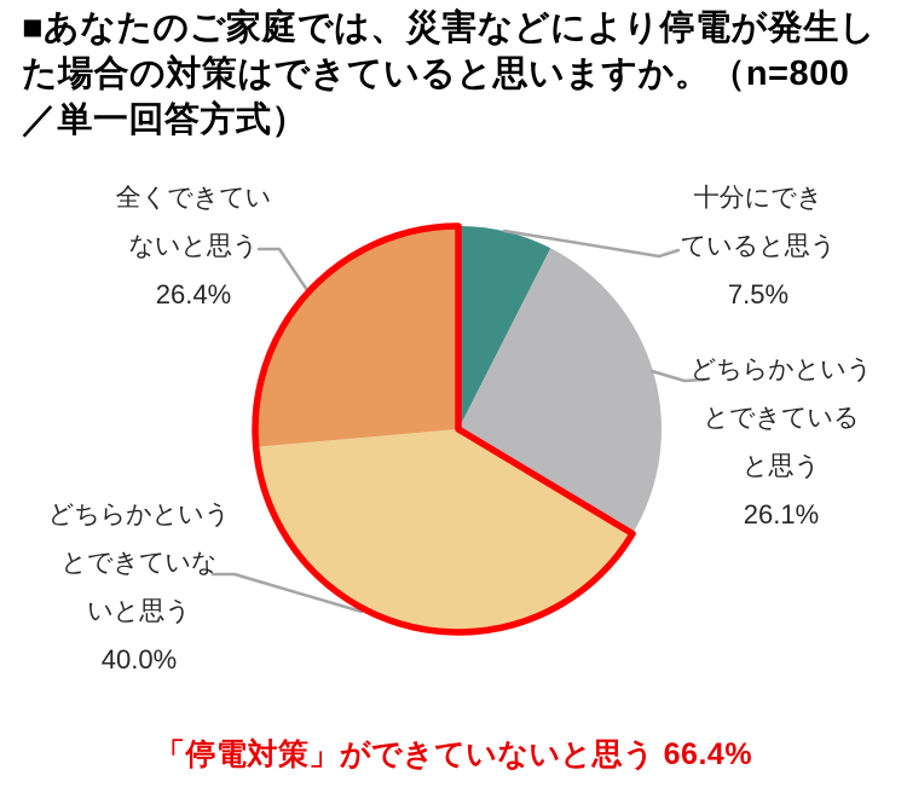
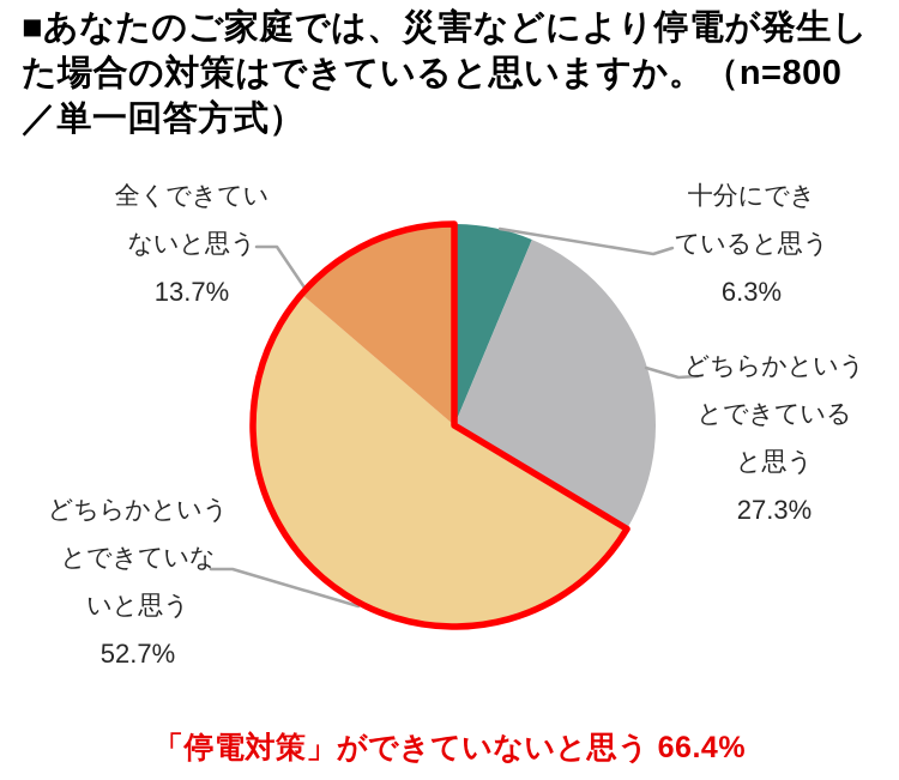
十分にできていると思う: 7.5% -> 6.3%
どちらかというとできていると思う: 26.1% -> 27.3%
どちらかというとできていないと思う: 40.0% -> 52.7%
全くできていないと思う: 26.4% -> 13.7%
